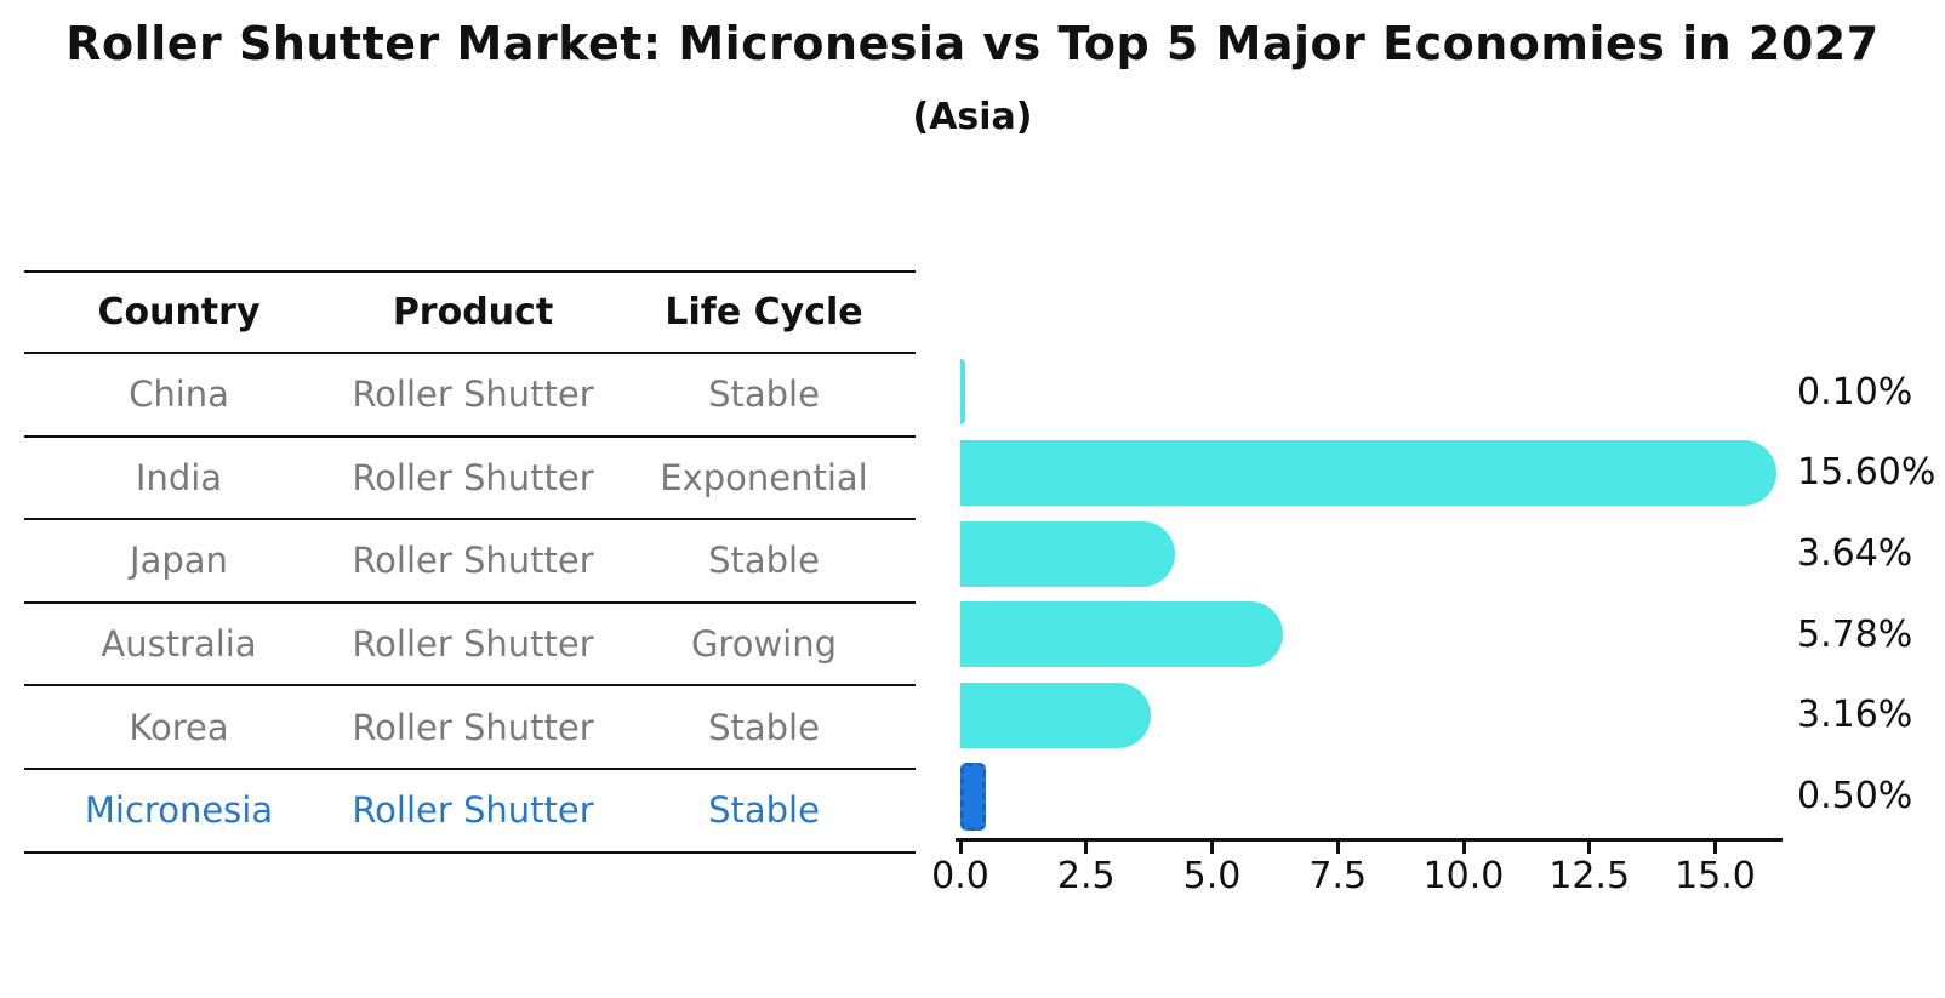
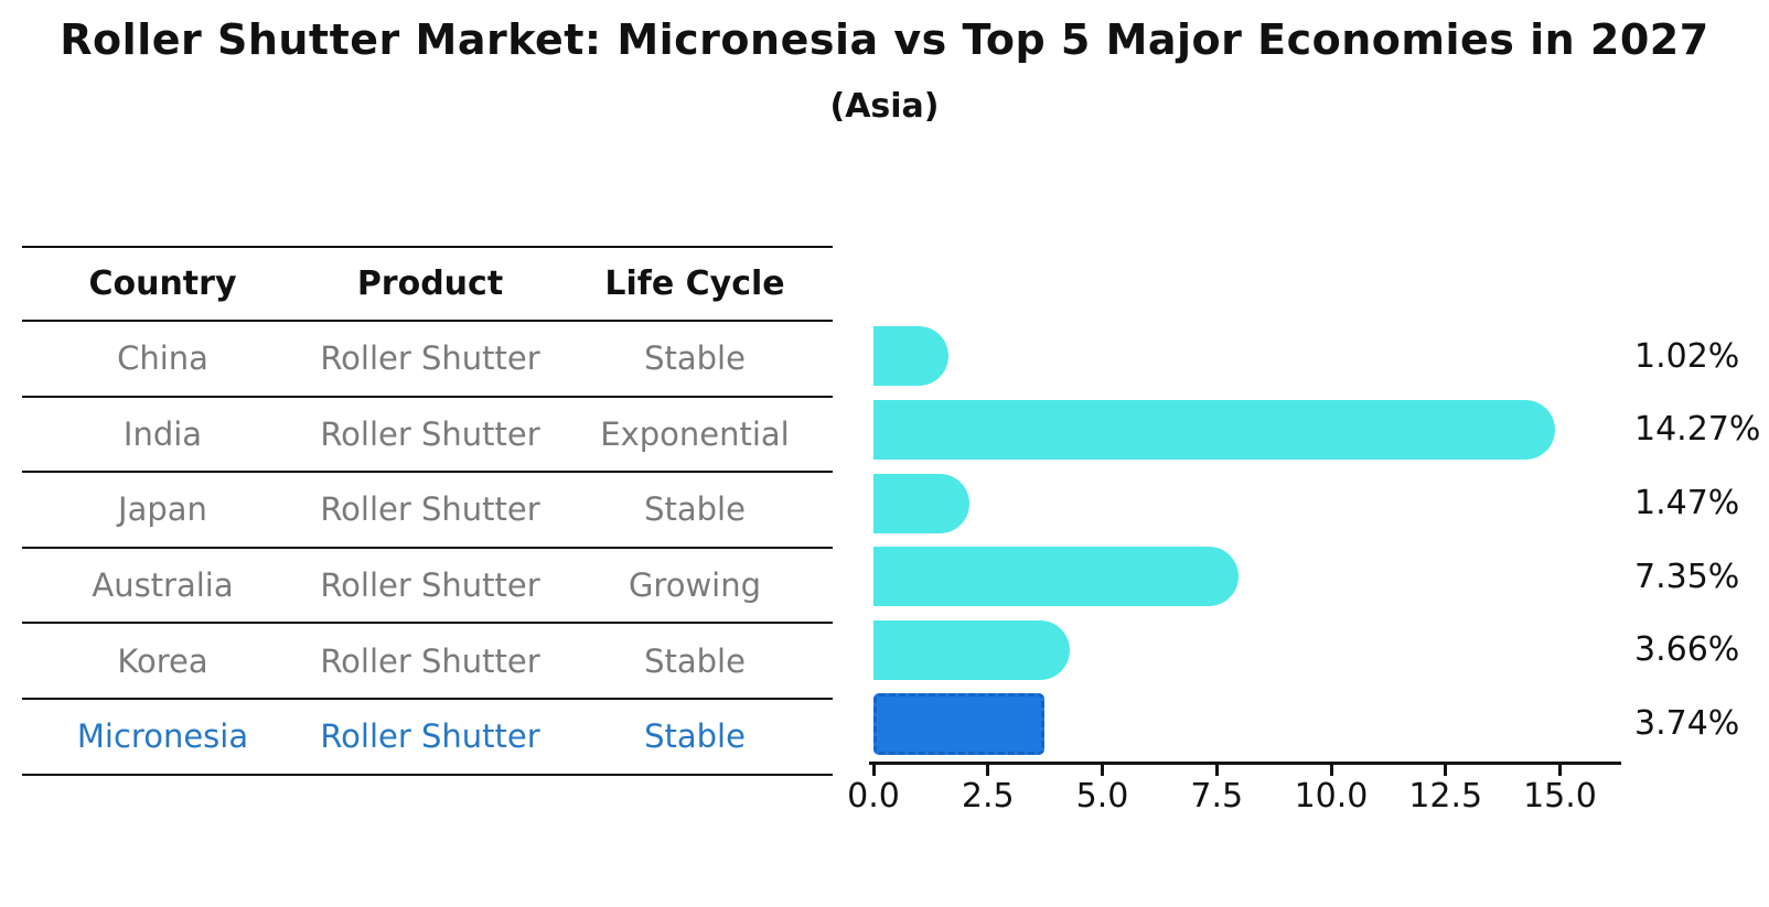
China: 0.10% -> 1.02%
India: 15.60% -> 14.27%
Japan: 3.64% -> 1.47%
Australia: 5.78% -> 7.35%
Korea: 3.16% -> 3.66%
Micronesia: 0.50% -> 3.74%
